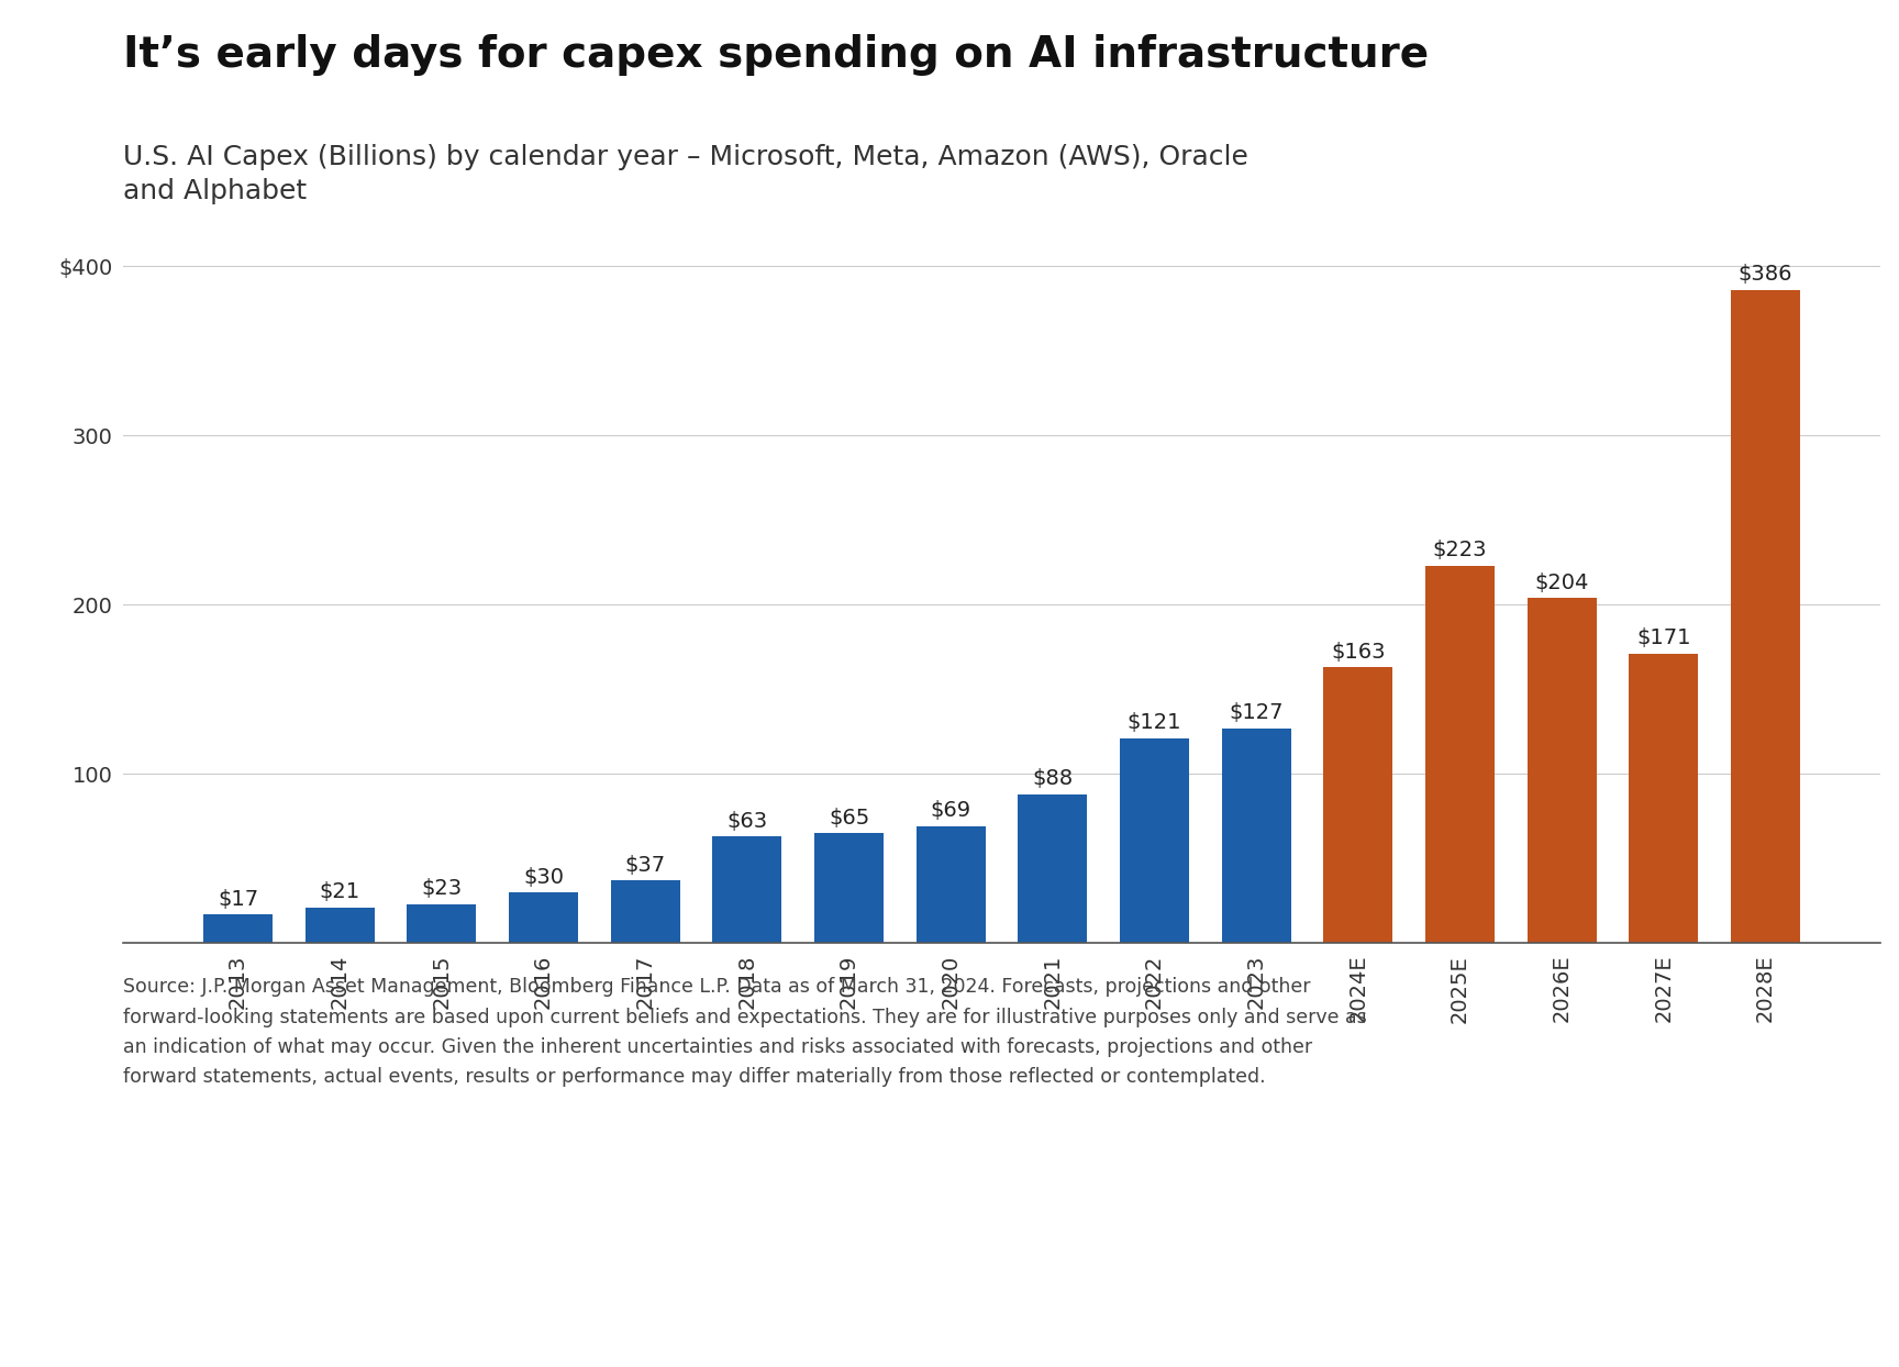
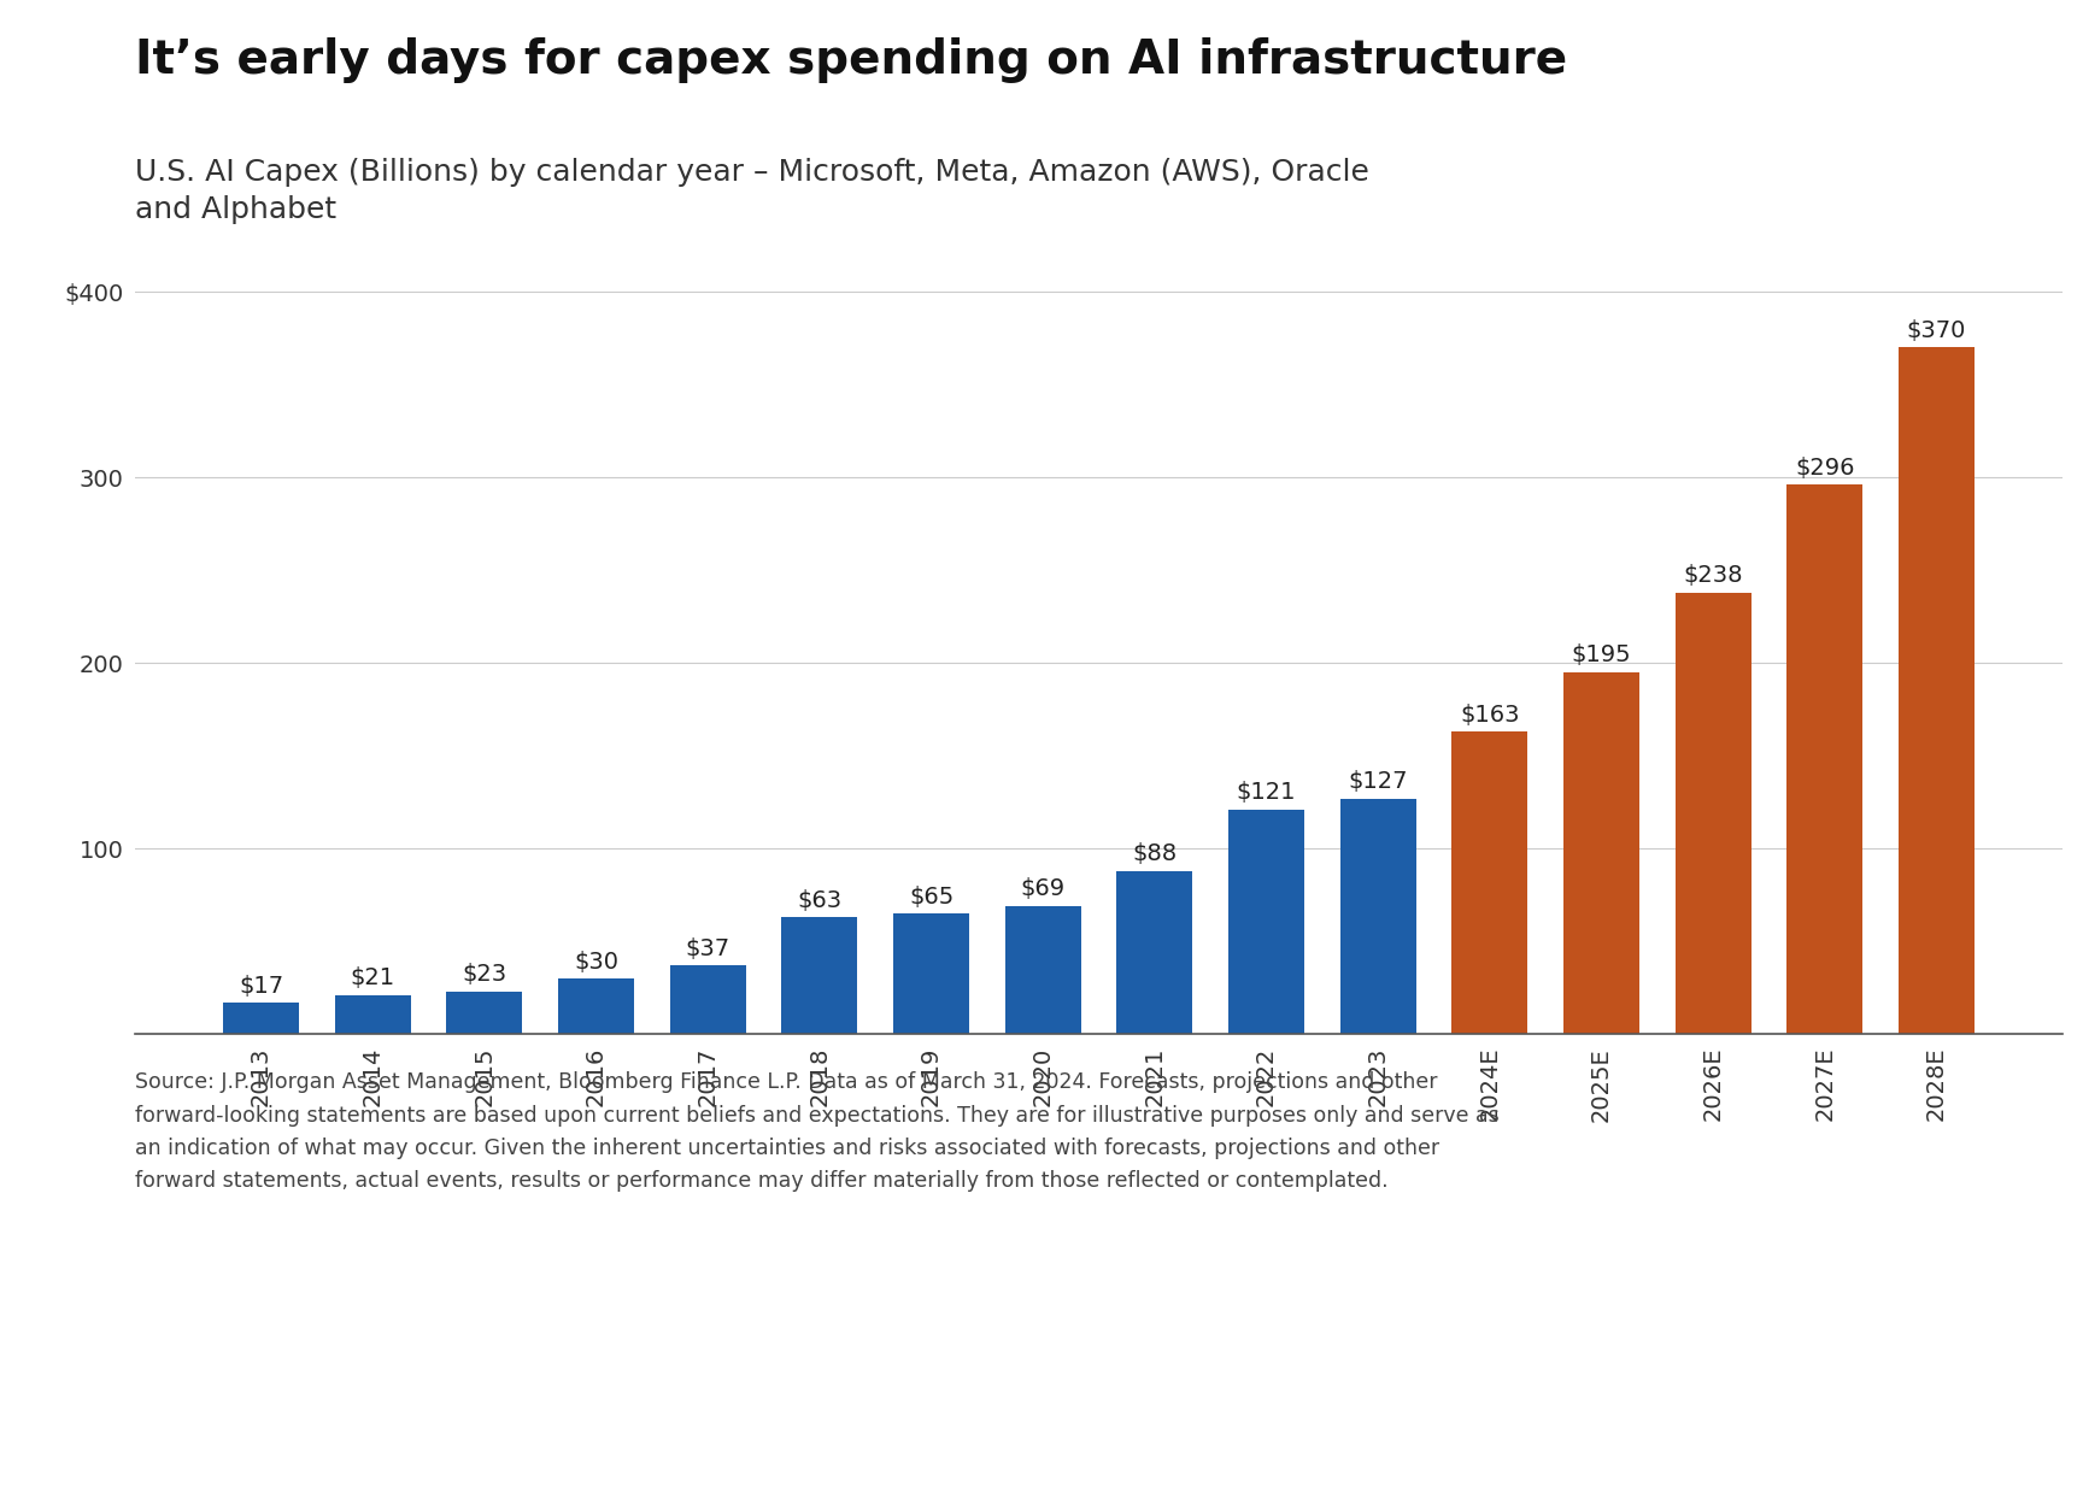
2025E: $223 -> $195
2026E: $204 -> $238
2027E: $171 -> $296
2028E: $386 -> $370
